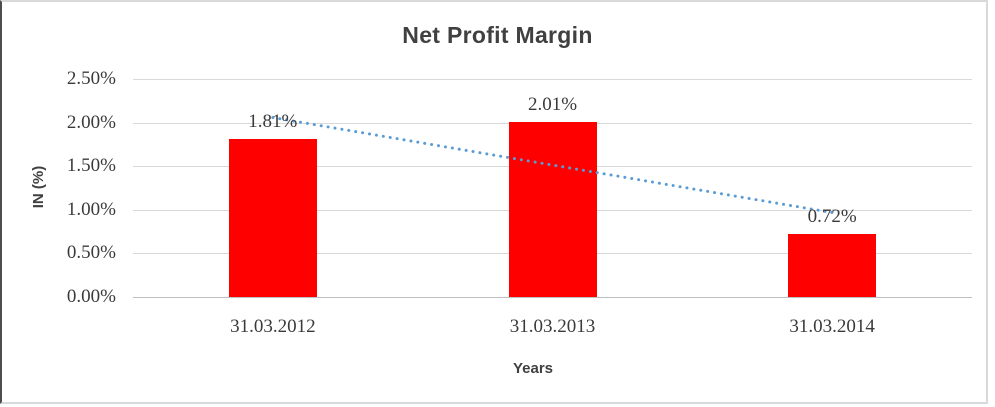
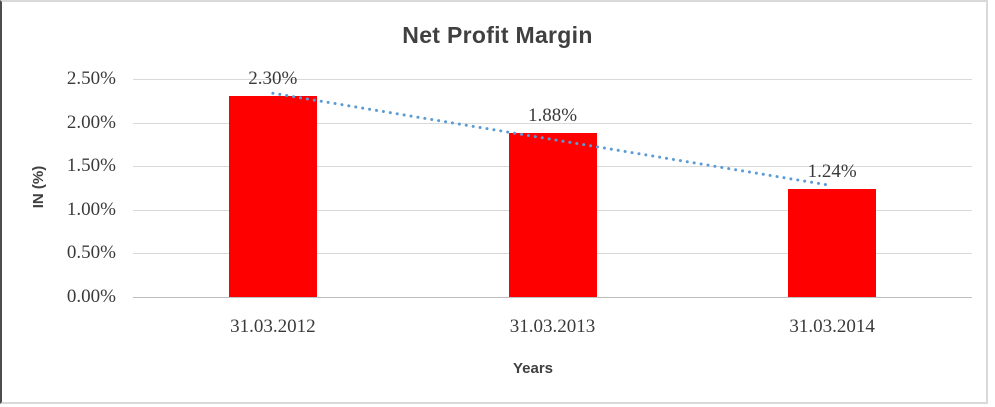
31.03.2012: 1.81% -> 2.30%
31.03.2013: 2.01% -> 1.88%
31.03.2014: 0.72% -> 1.24%
